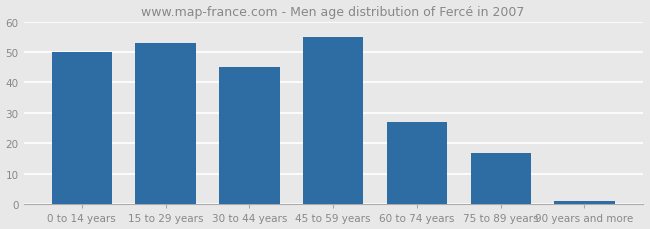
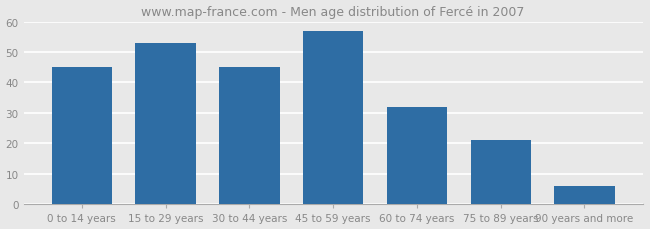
0 to 14 years: 50 -> 45
45 to 59 years: 55 -> 57
60 to 74 years: 27 -> 32
75 to 89 years: 17 -> 21
90 years and more: 1 -> 6
